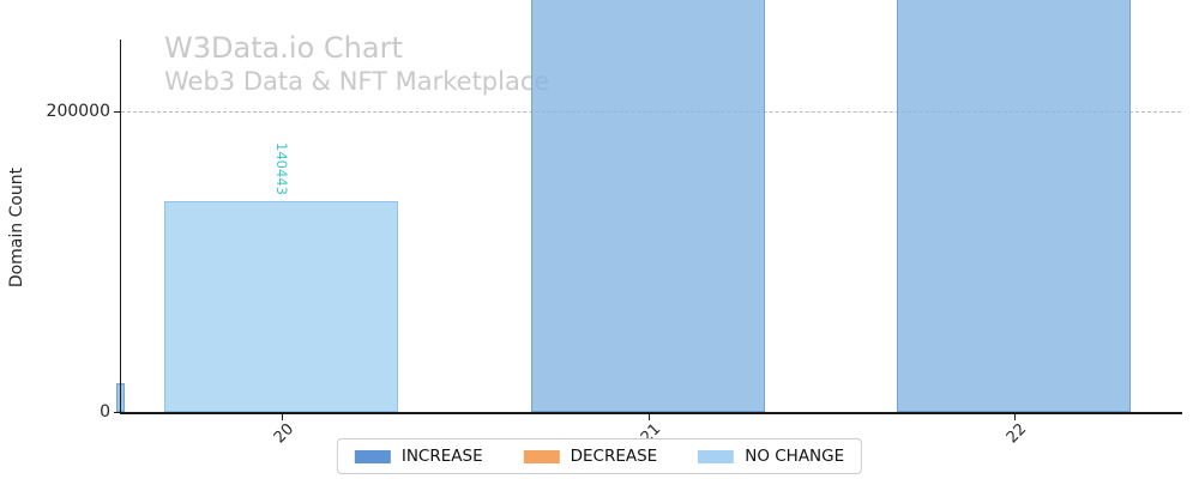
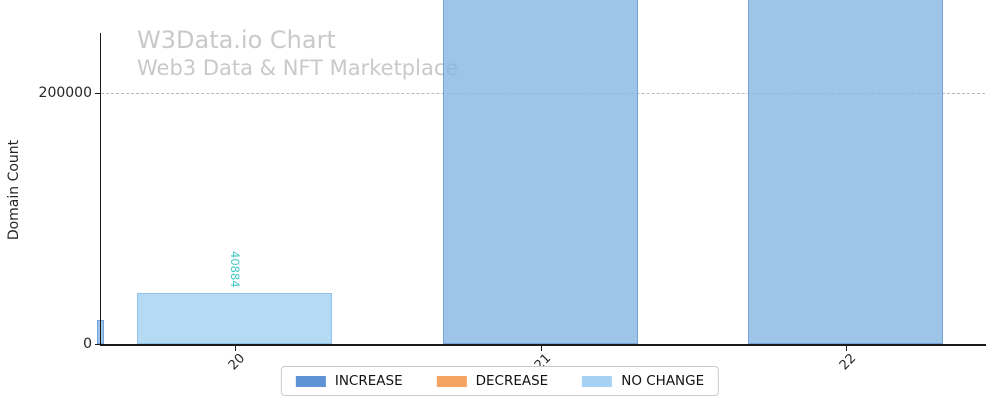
20: 140443 -> 40884
